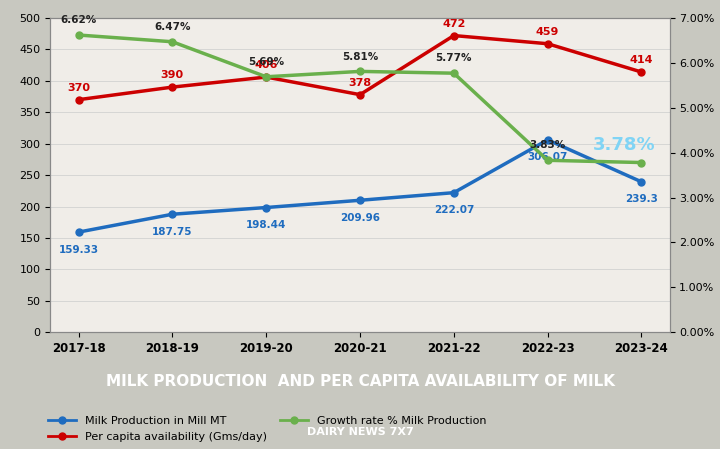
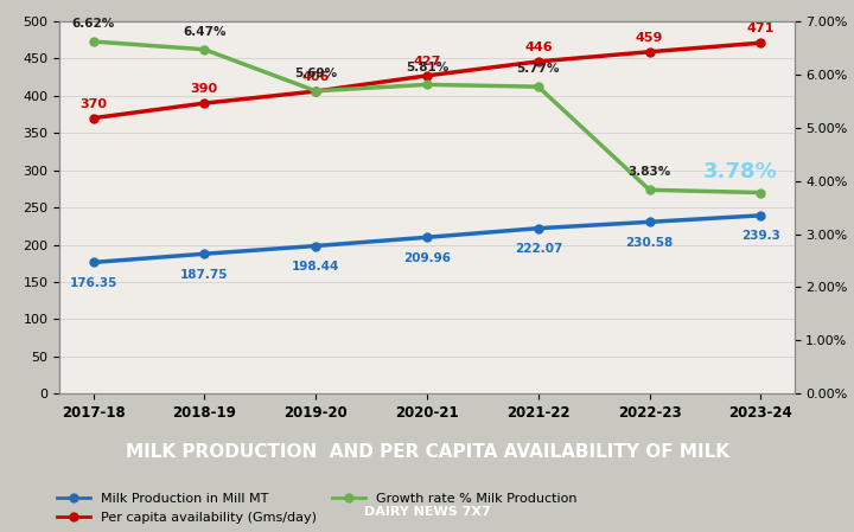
Milk Production in Mill MT/2017-18: 159.33 -> 176.35
Per capita availability (Gms/day)/2020-21: 378 -> 427
Per capita availability (Gms/day)/2021-22: 472 -> 446
Milk Production in Mill MT/2022-23: 306.07 -> 230.58
Per capita availability (Gms/day)/2023-24: 414 -> 471
